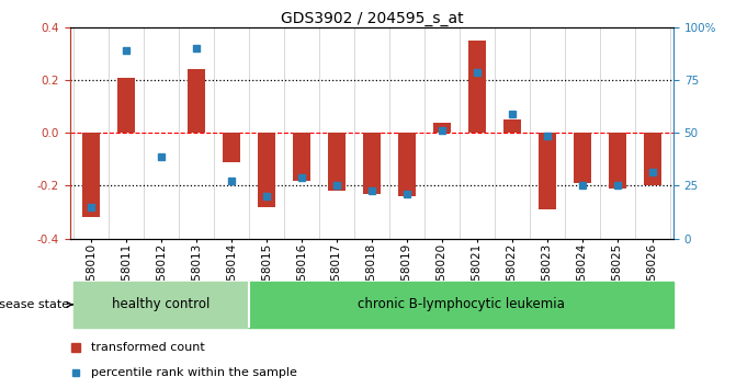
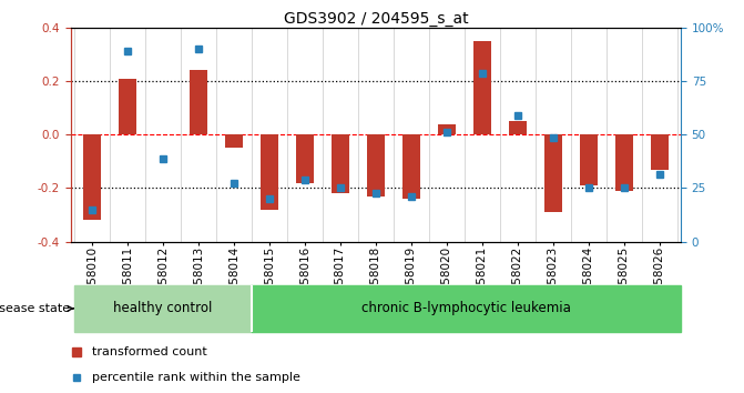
GSM658014: -0.11 -> -0.05
GSM658026: -0.20 -> -0.13
